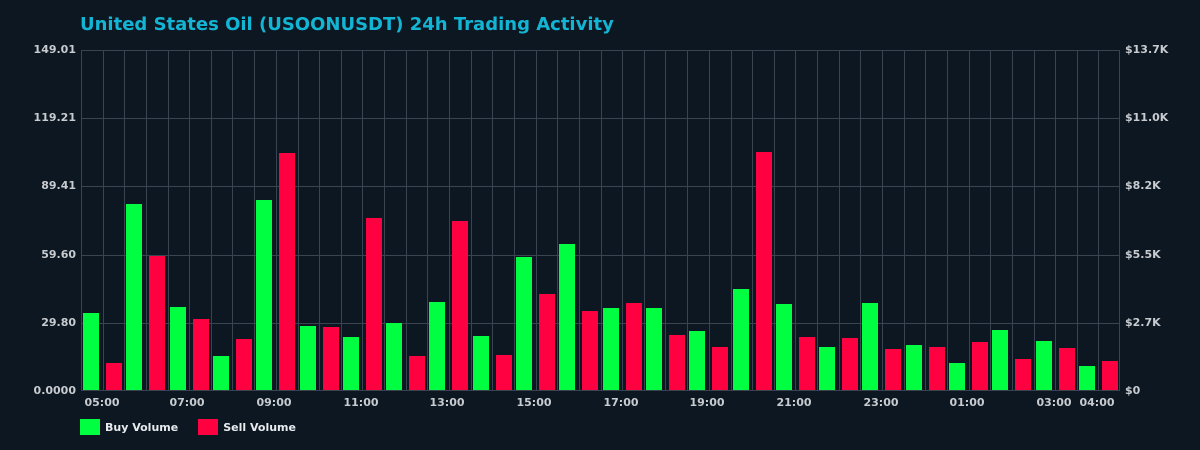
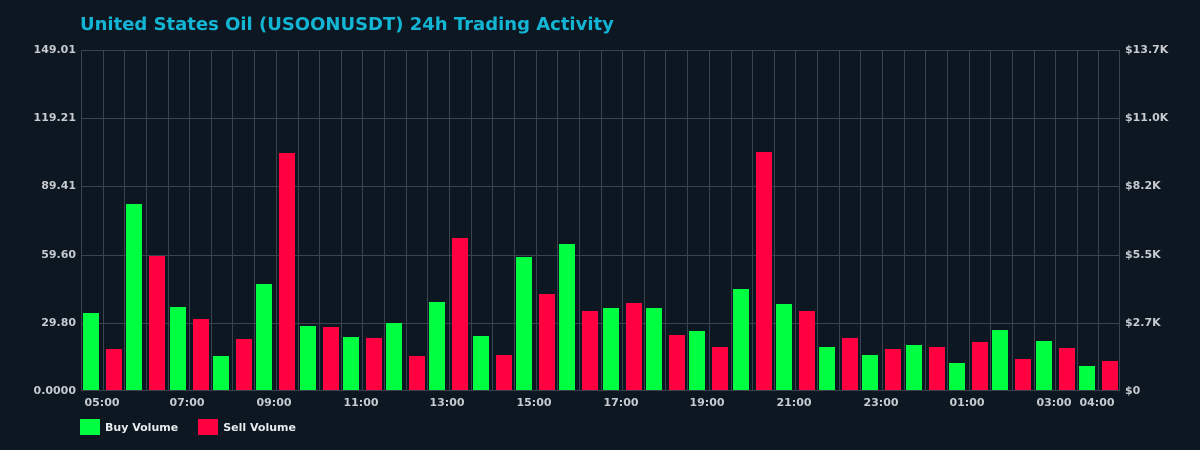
Sell Volume/05:00: 12 -> 18
Buy Volume/09:00: 83 -> 46
Sell Volume/11:00: 75 -> 23
Sell Volume/13:00: 74 -> 66
Sell Volume/21:00: 23 -> 34
Buy Volume/23:00: 38 -> 15
